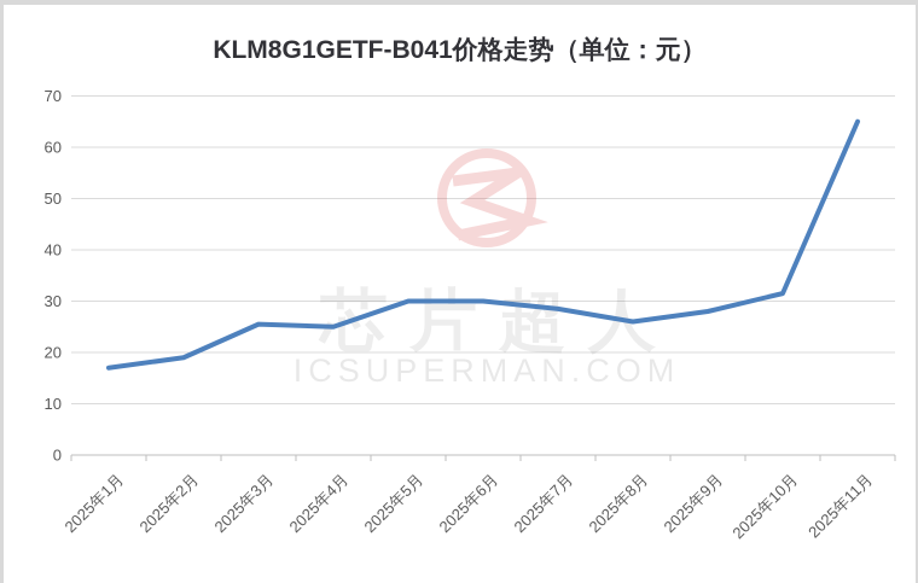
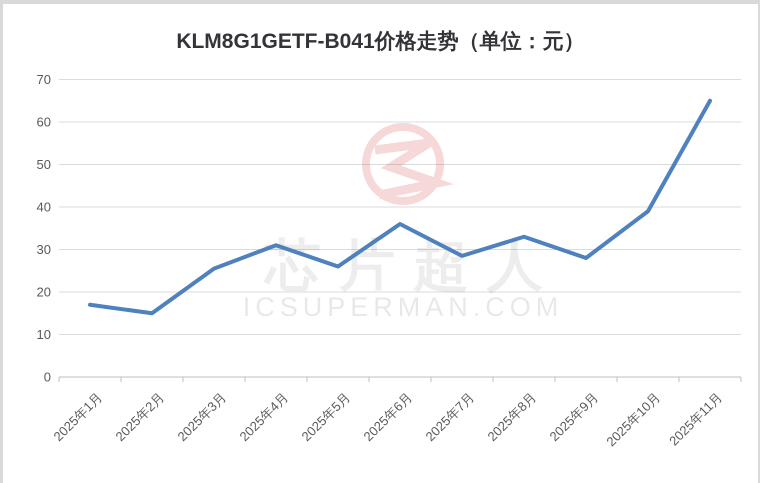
2025年2月: 19 -> 15
2025年4月: 25 -> 31
2025年5月: 30 -> 26
2025年6月: 30 -> 36
2025年8月: 26 -> 33
2025年10月: 32 -> 39
